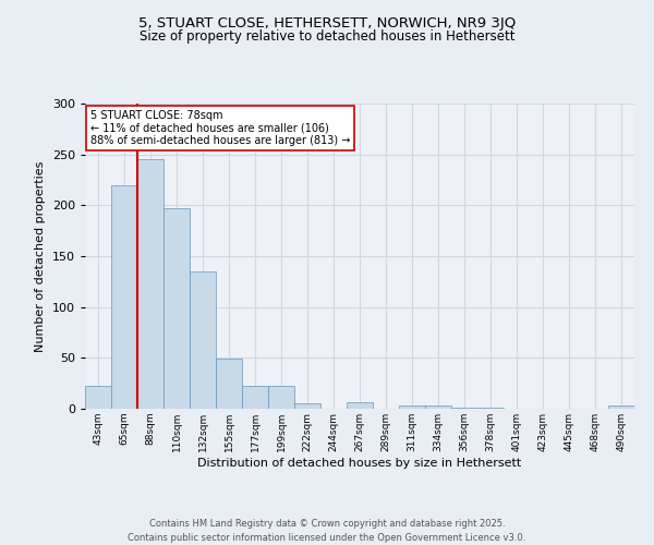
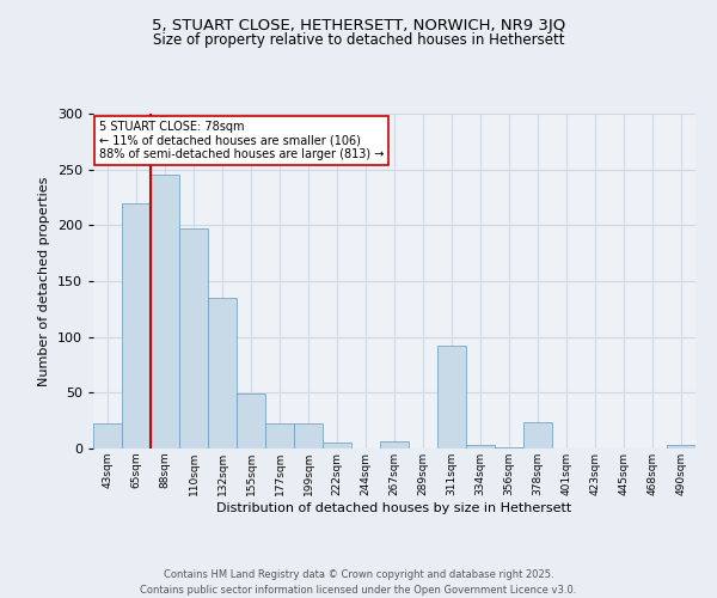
311sqm: 3 -> 92
378sqm: 1 -> 24
